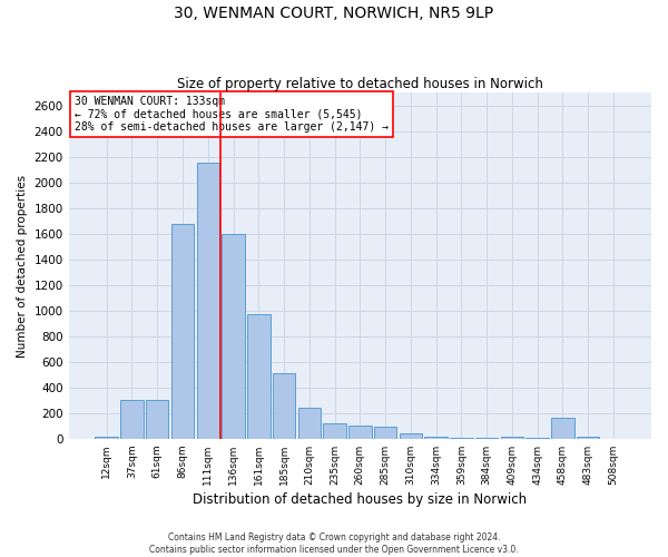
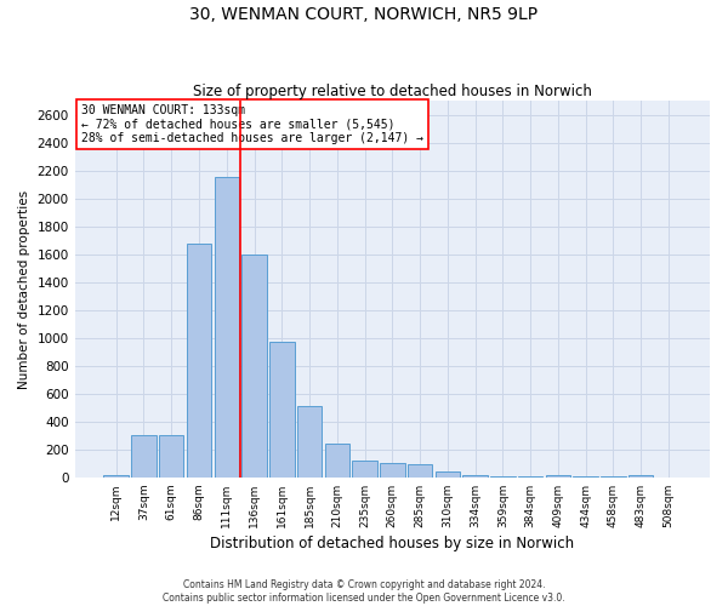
458sqm: 160 -> 0
